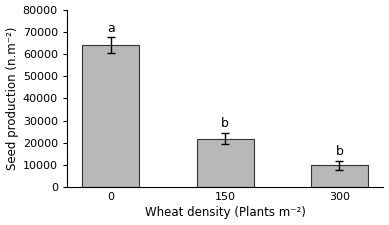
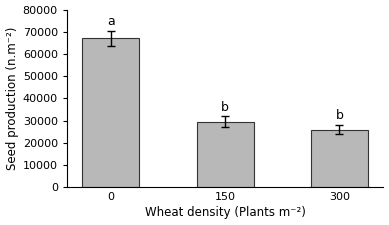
0: 64000 -> 67000
150: 22000 -> 29500
300: 10000 -> 26000
